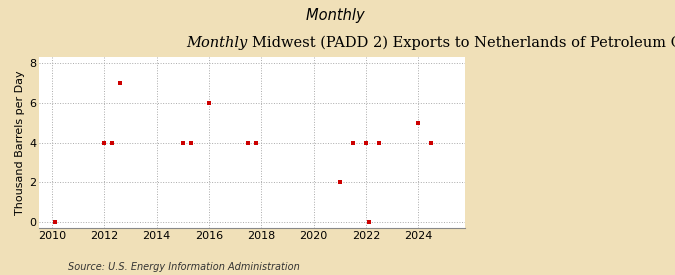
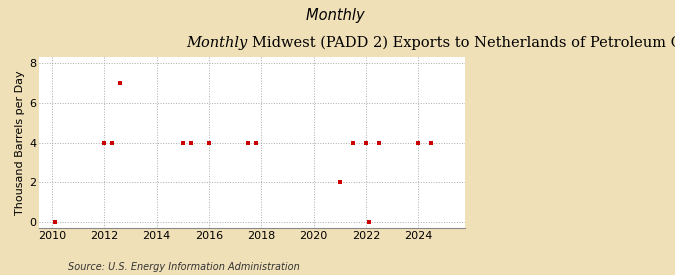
2016: 6 -> 4
2024: 5 -> 4
